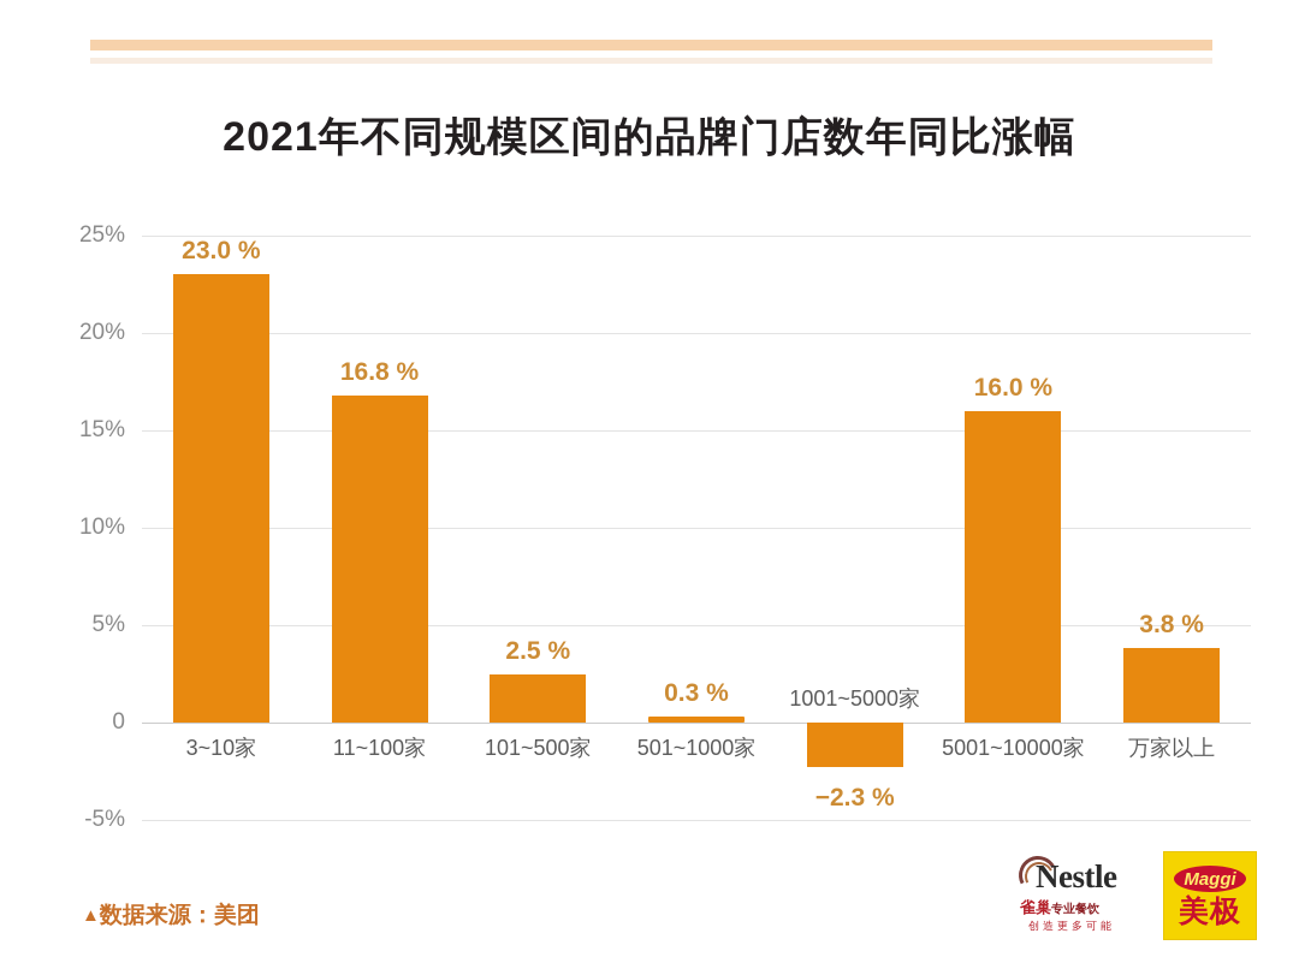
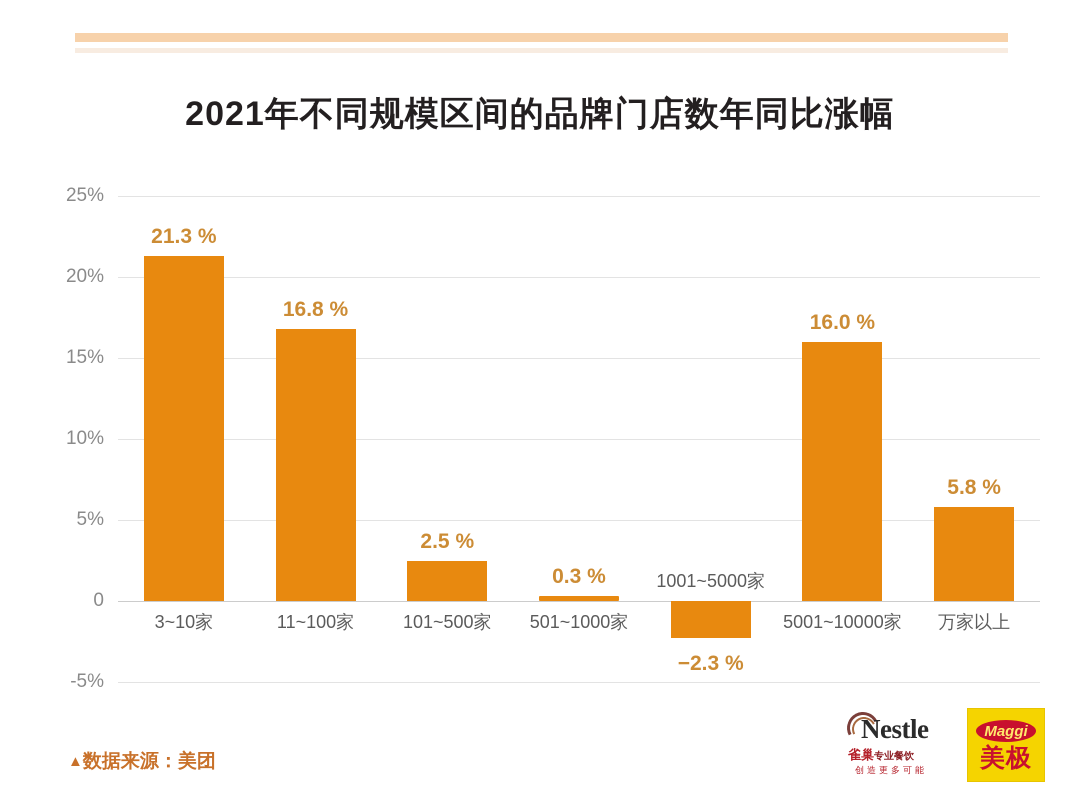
3~10家: 23.0 -> 21.3
万家以上: 3.8 -> 5.8
